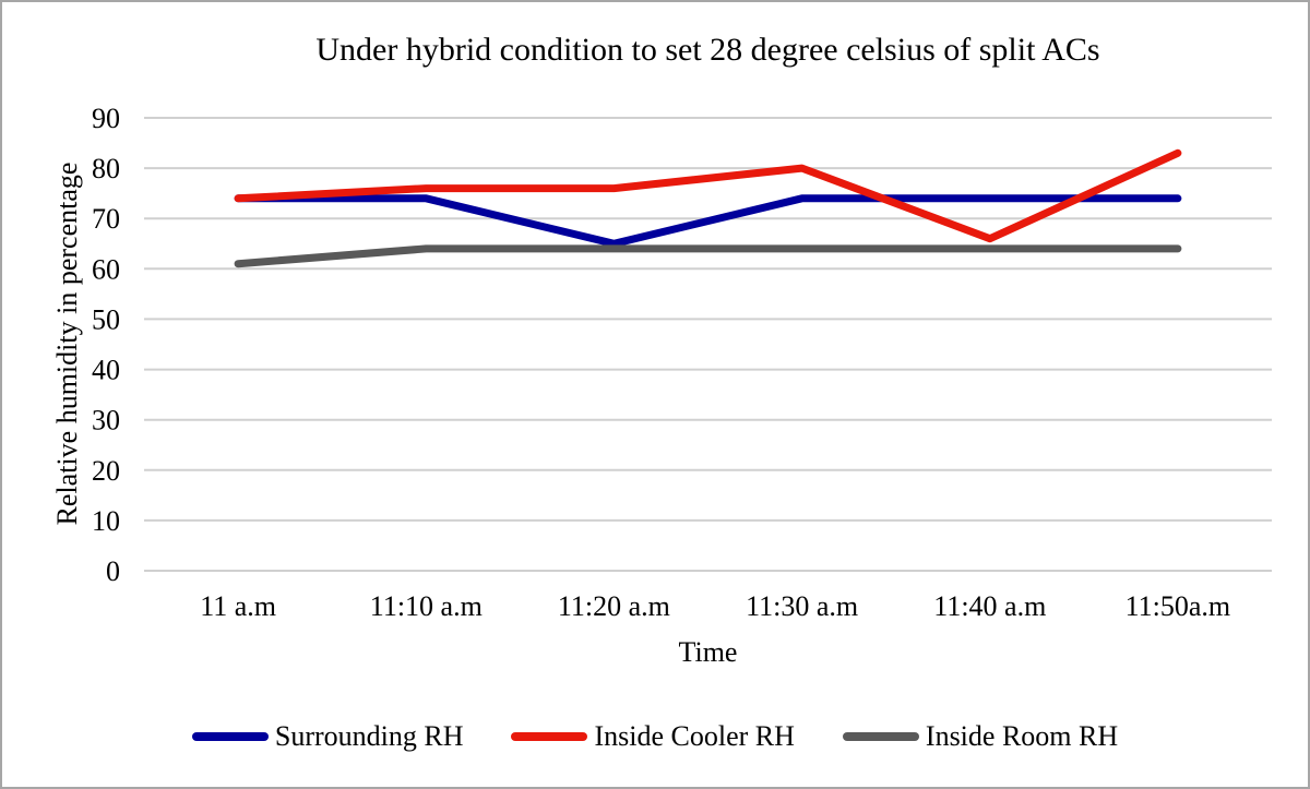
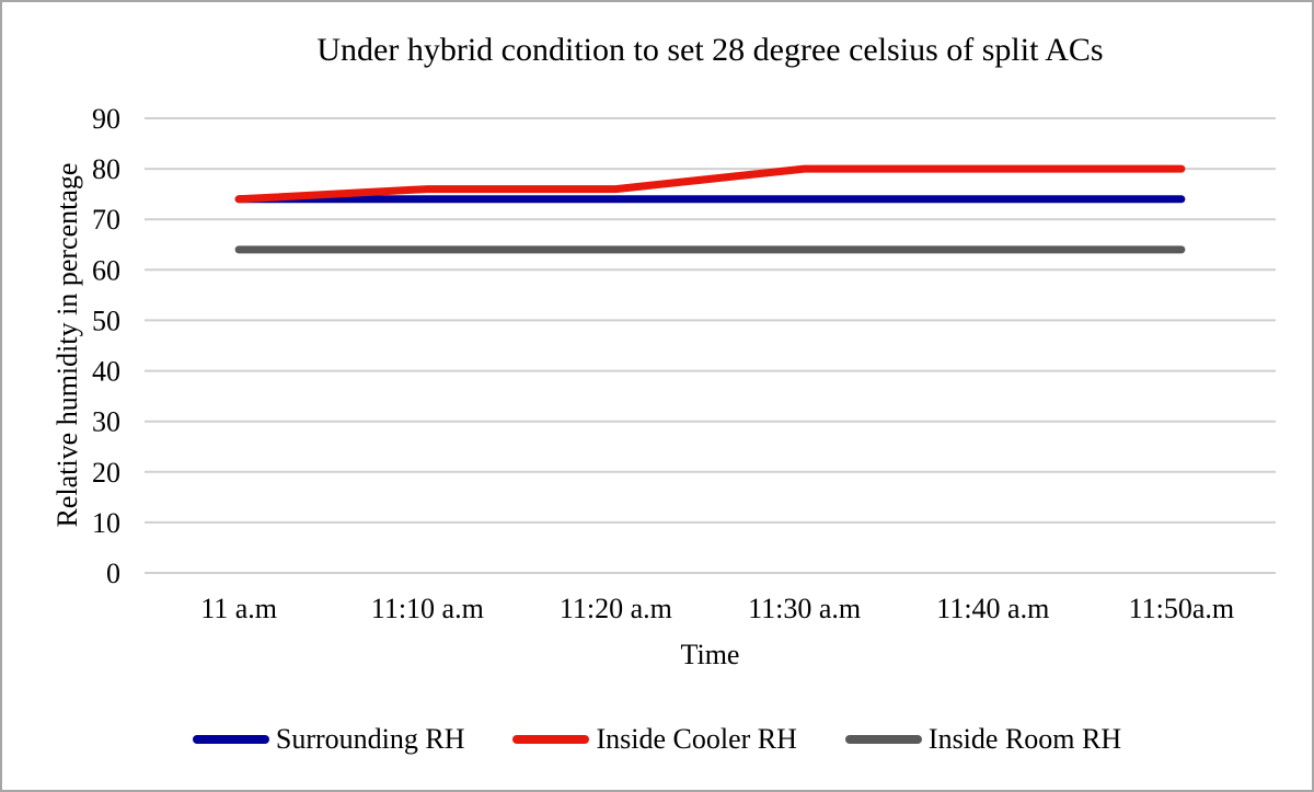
Inside Room RH/11 a.m: 61 -> 64
Surrounding RH/11:20 a.m: 65 -> 74
Inside Cooler RH/11:40 a.m: 66 -> 80
Inside Cooler RH/11:50a.m: 83 -> 80
